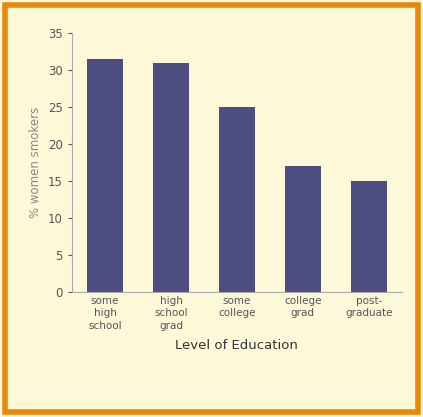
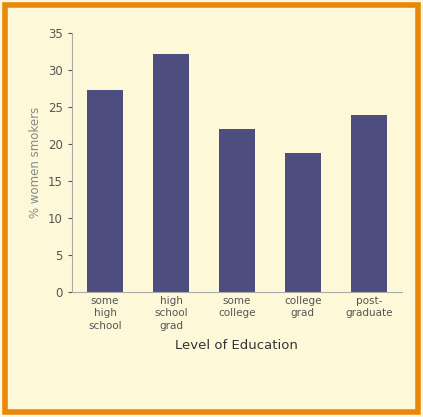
some high school: 31.5 -> 27.4
high school grad: 31.0 -> 32.2
some college: 25.0 -> 22.0
college grad: 17.0 -> 18.8
post- graduate: 15.0 -> 24.0
